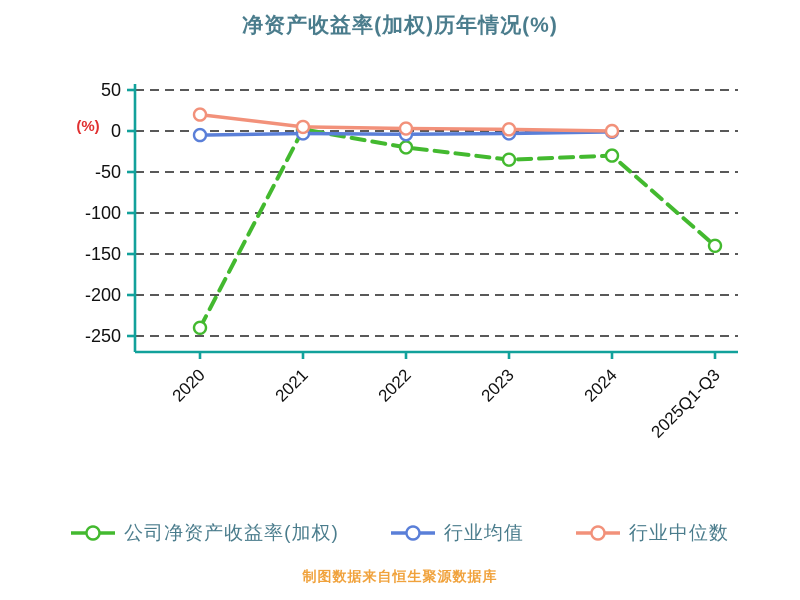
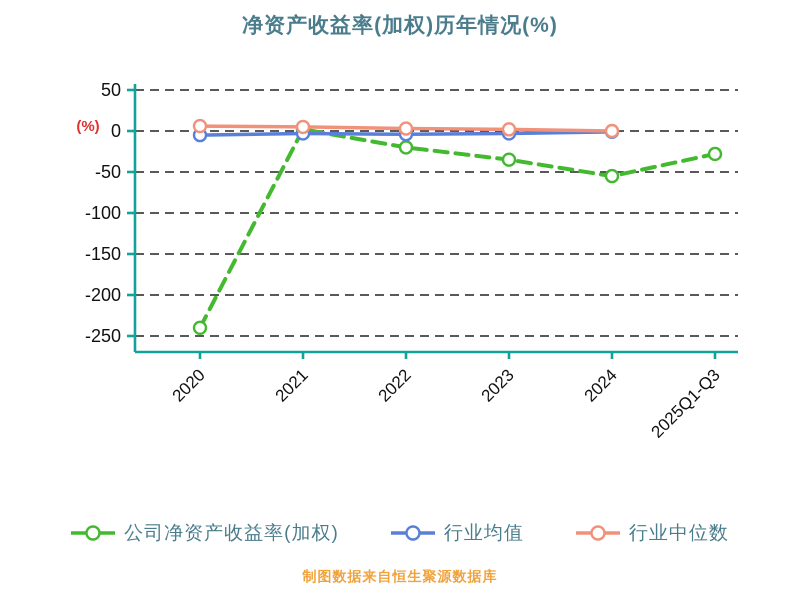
行业中位数/2020: 20 -> 10
公司净资产收益率(加权)/2024: -30 -> -60
公司净资产收益率(加权)/2025Q1-Q3: -140 -> -30
